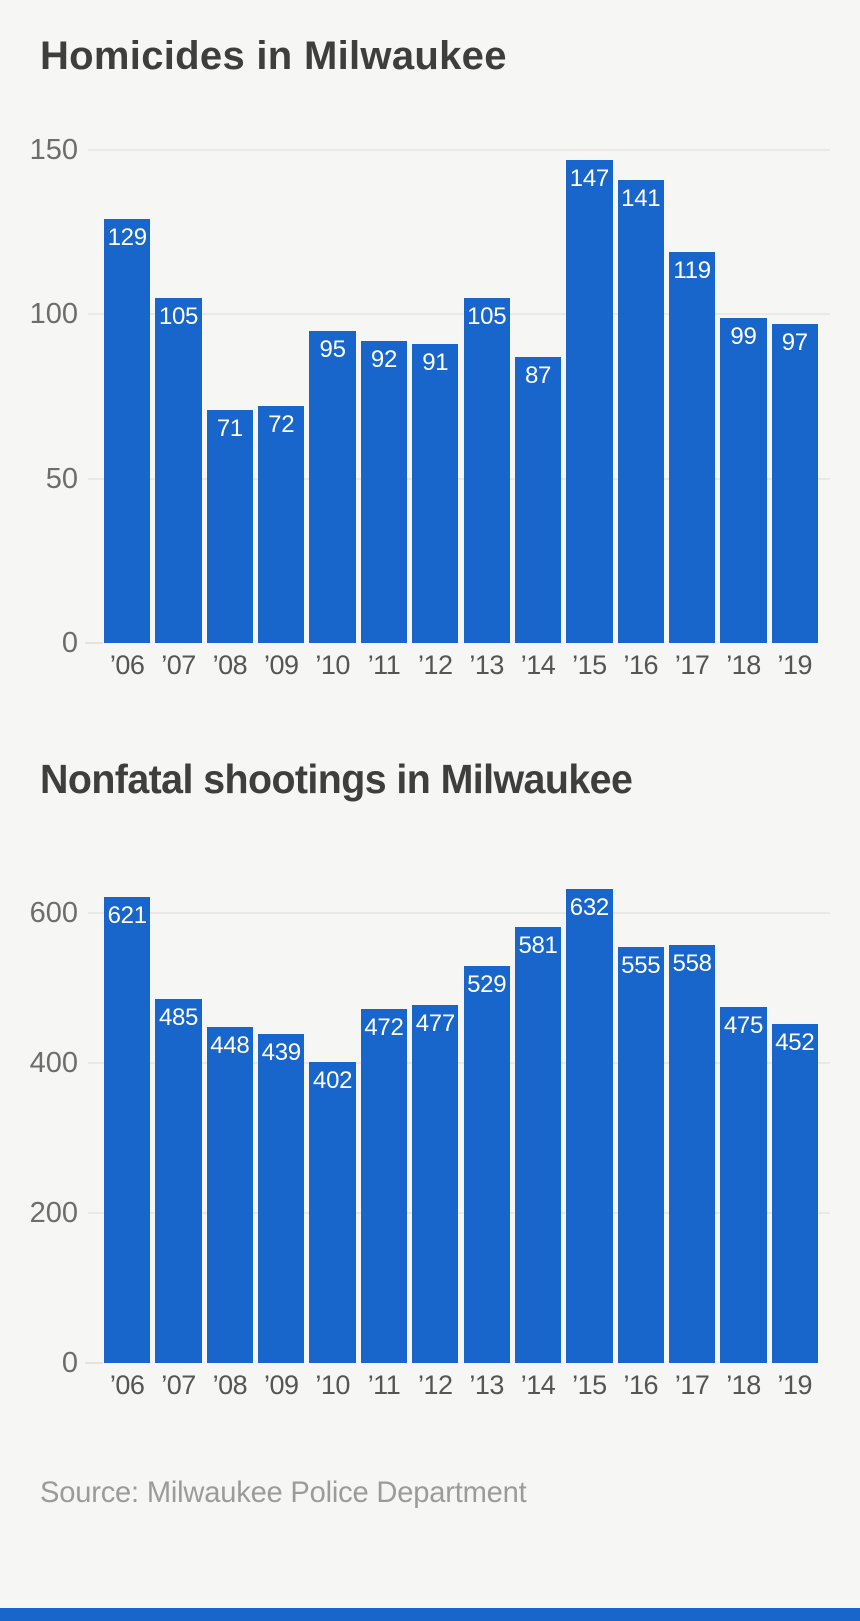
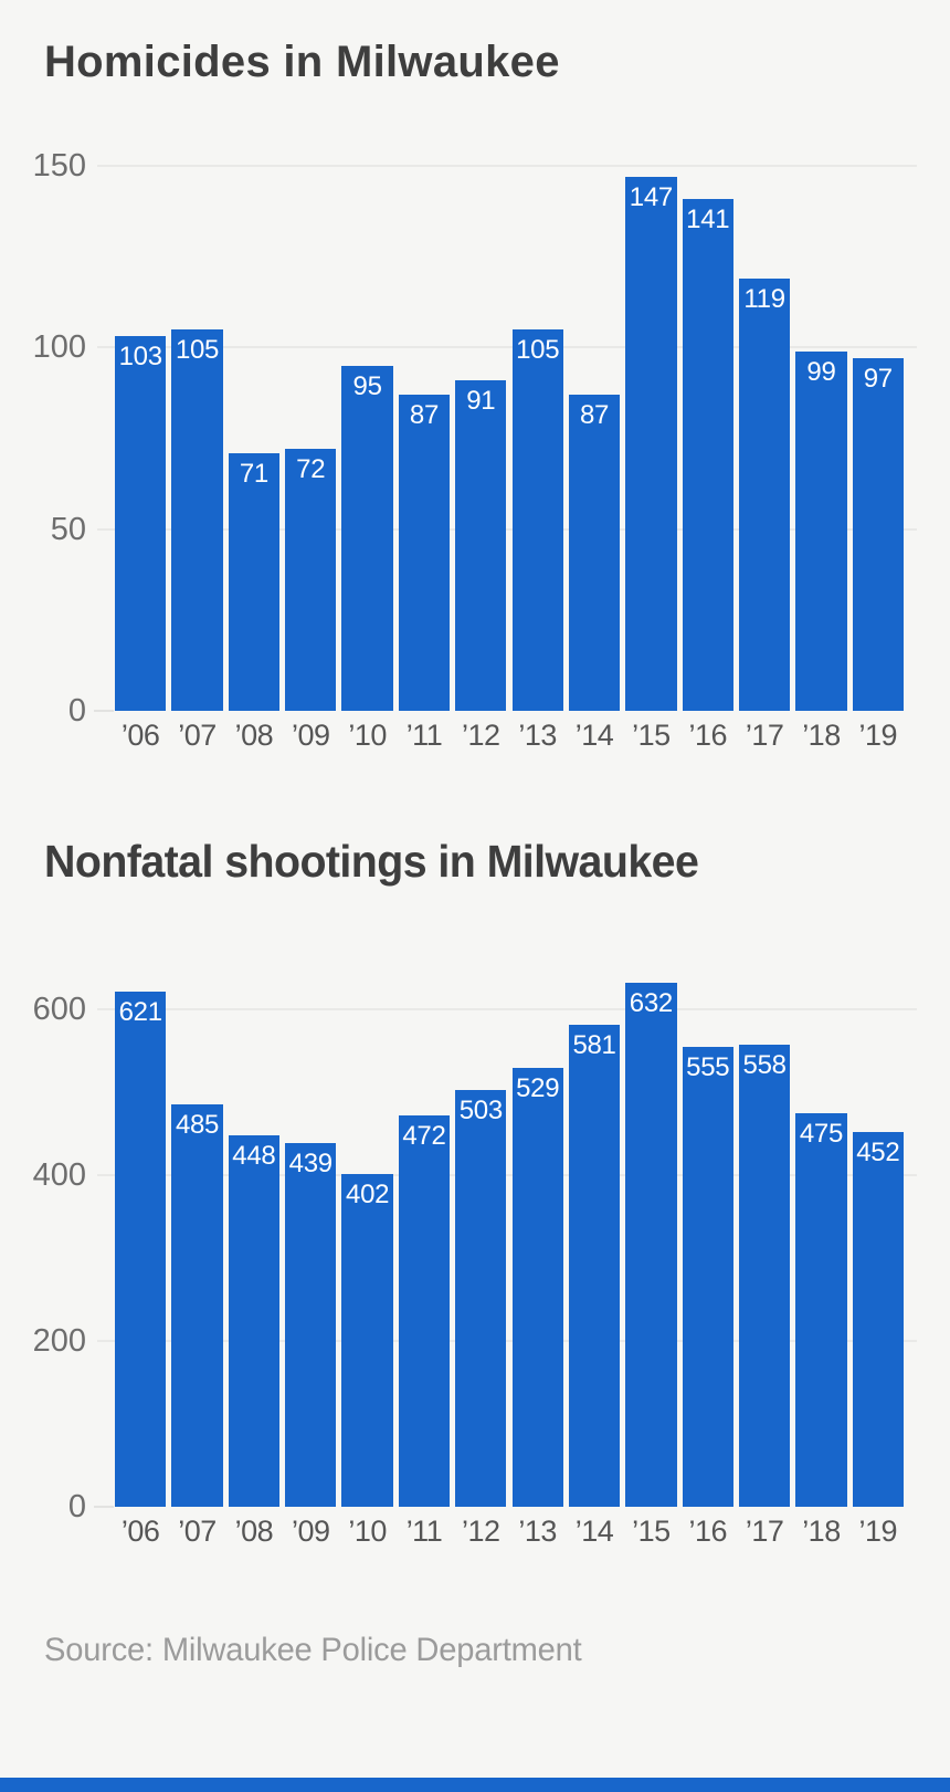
Homicides in Milwaukee/’06: 129 -> 103
Homicides in Milwaukee/’11: 92 -> 87
Nonfatal shootings in Milwaukee/’12: 477 -> 503
